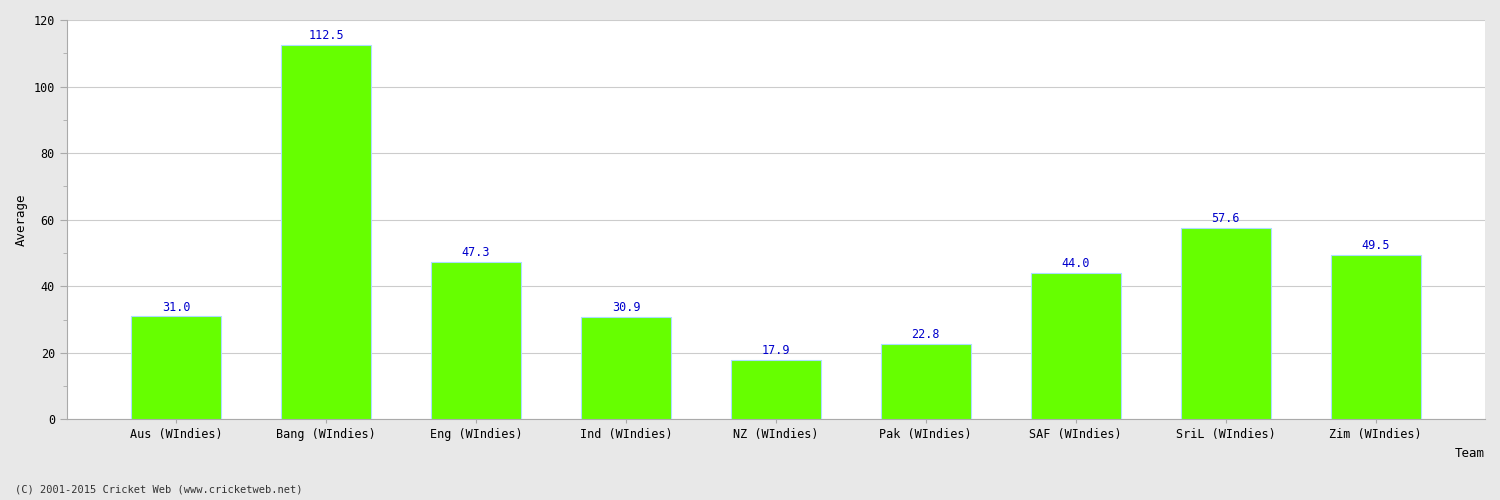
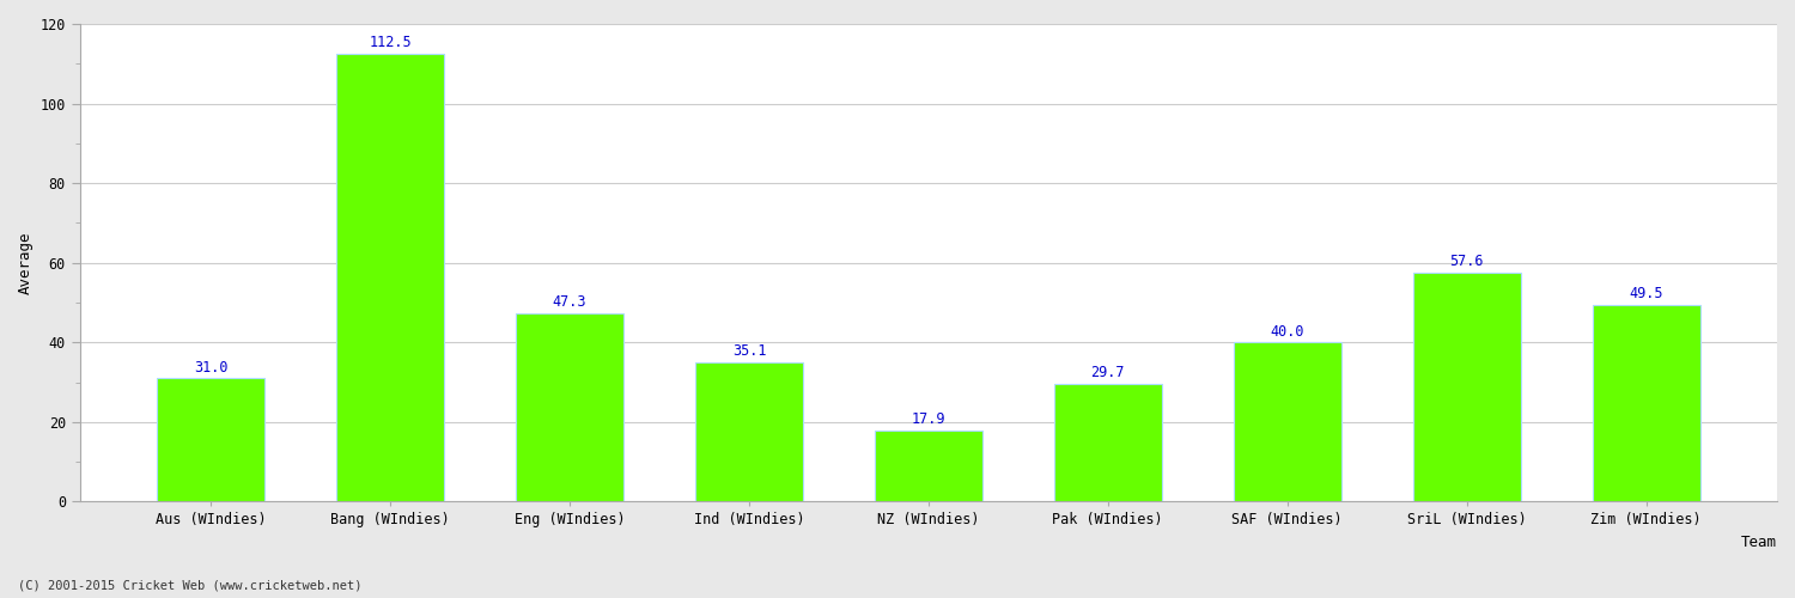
Ind (WIndies): 30.9 -> 35.1
Pak (WIndies): 22.8 -> 29.7
SAF (WIndies): 44.0 -> 40.0
